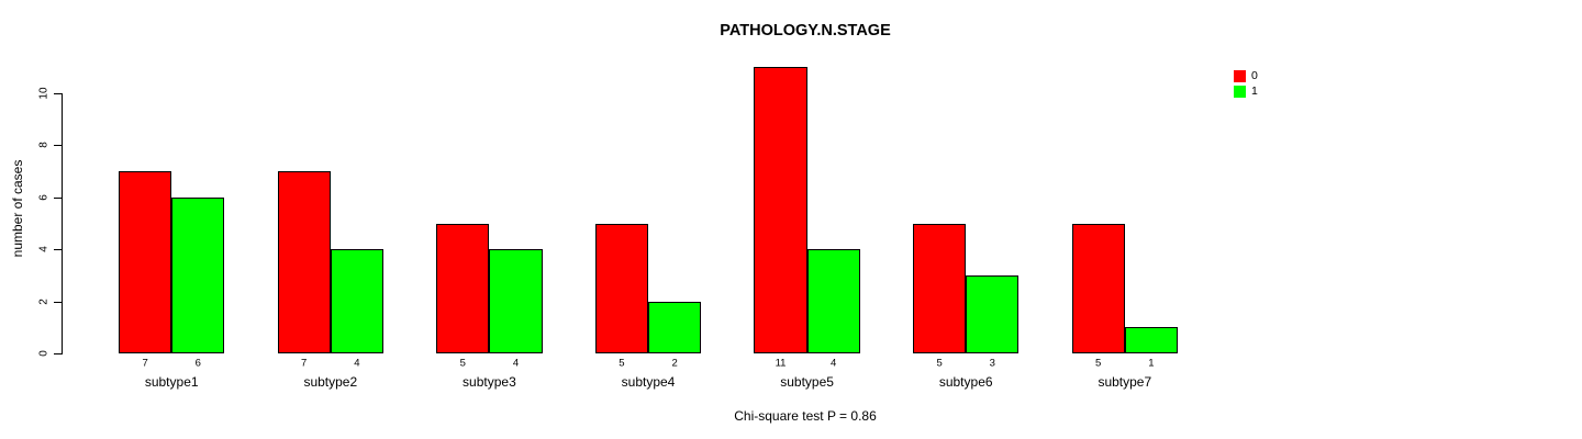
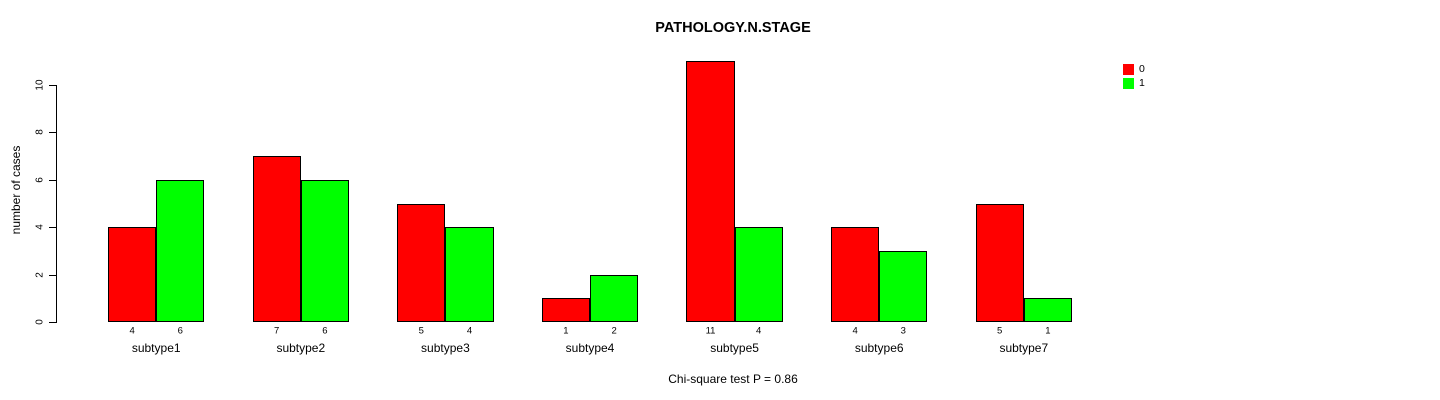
0/subtype1: 7 -> 4
1/subtype2: 4 -> 6
0/subtype4: 5 -> 1
0/subtype6: 5 -> 4
